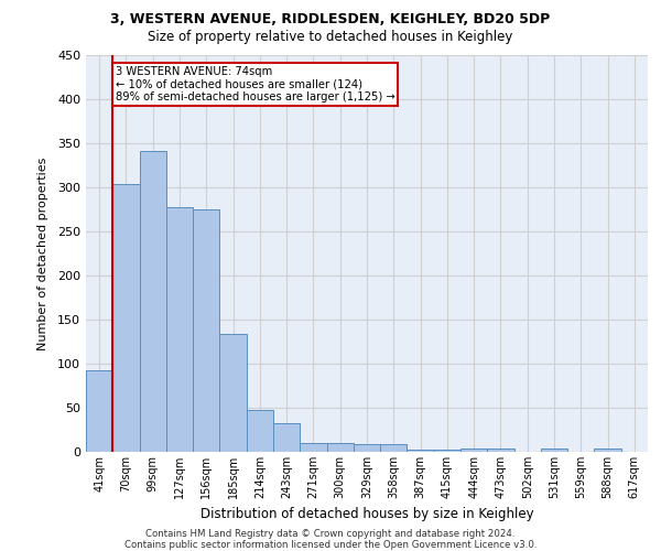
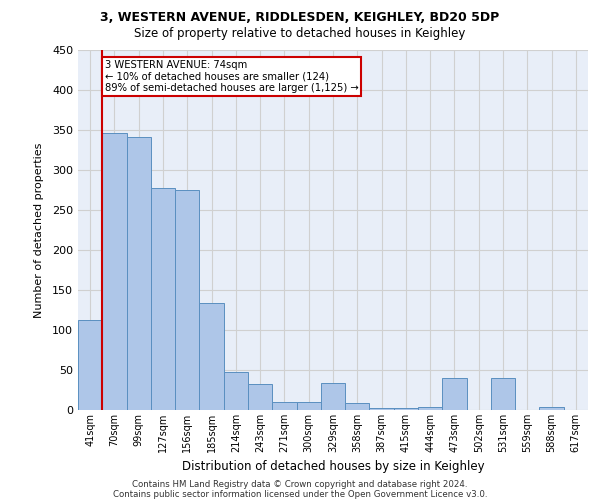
41sqm: 92 -> 112
70sqm: 304 -> 346
329sqm: 9 -> 34
473sqm: 4 -> 40
531sqm: 4 -> 40
